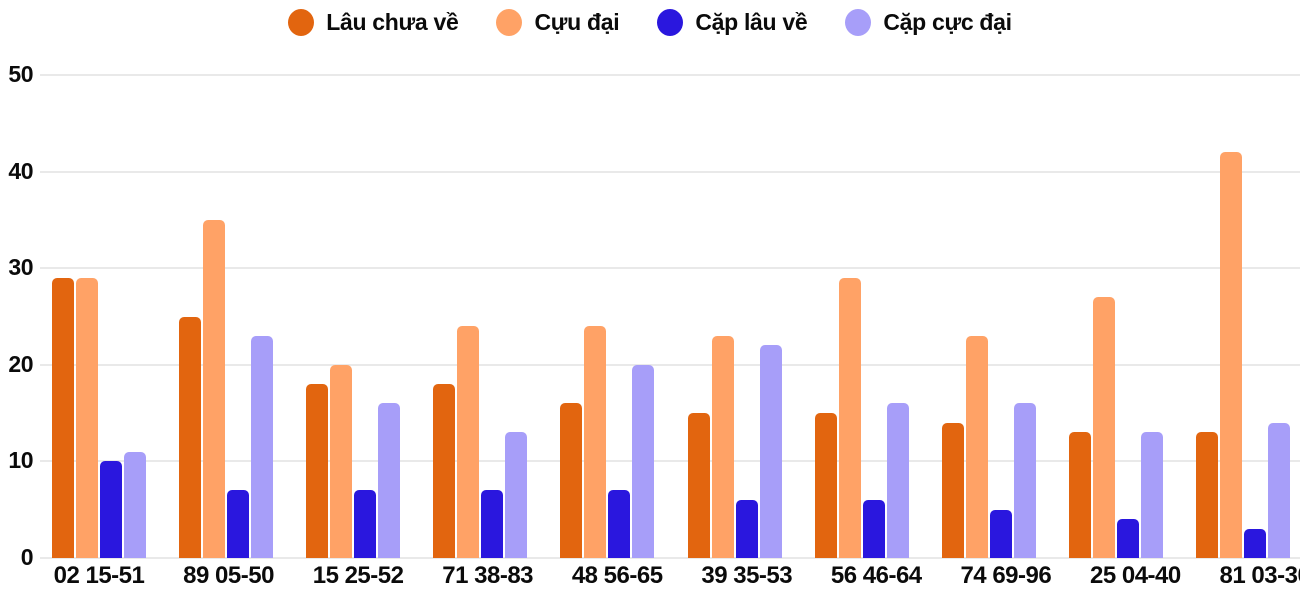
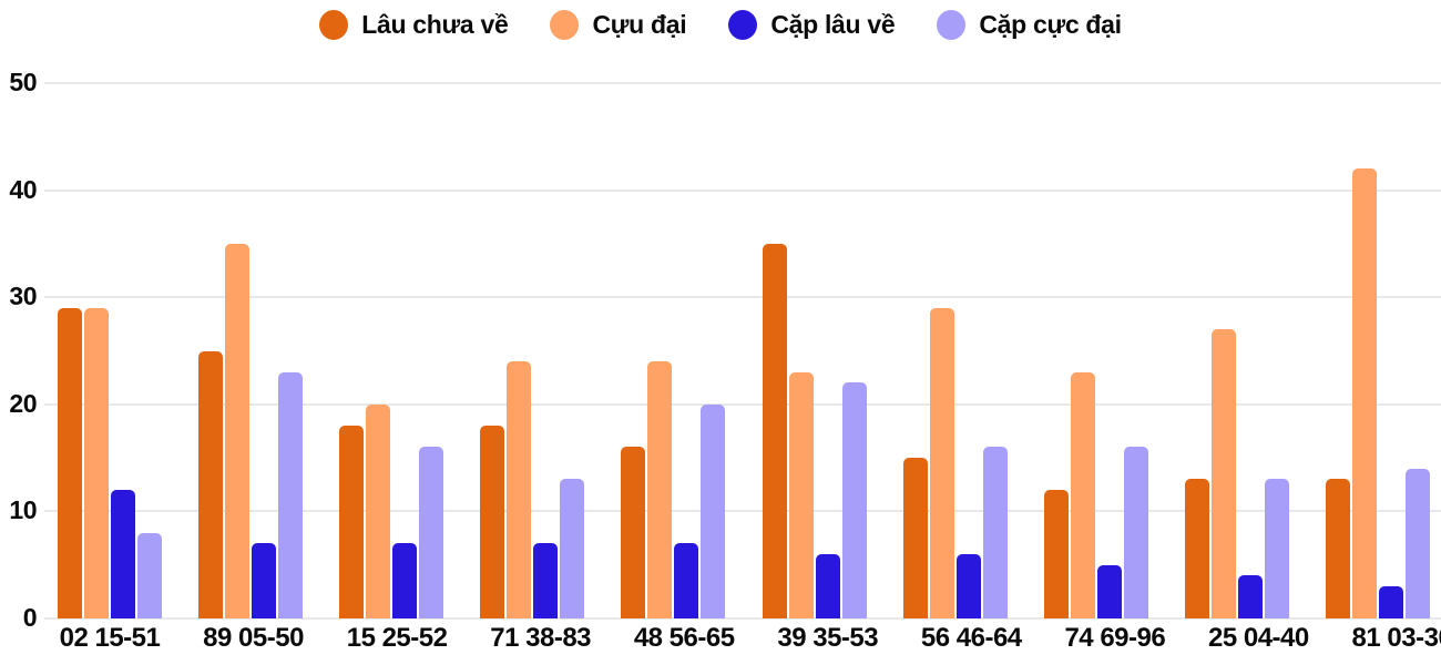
Cặp lâu về/02 15-51: 10 -> 12
Cặp cực đại/02 15-51: 11 -> 8
Lâu chưa về/39 35-53: 15 -> 35
Lâu chưa về/74 69-96: 14 -> 12
